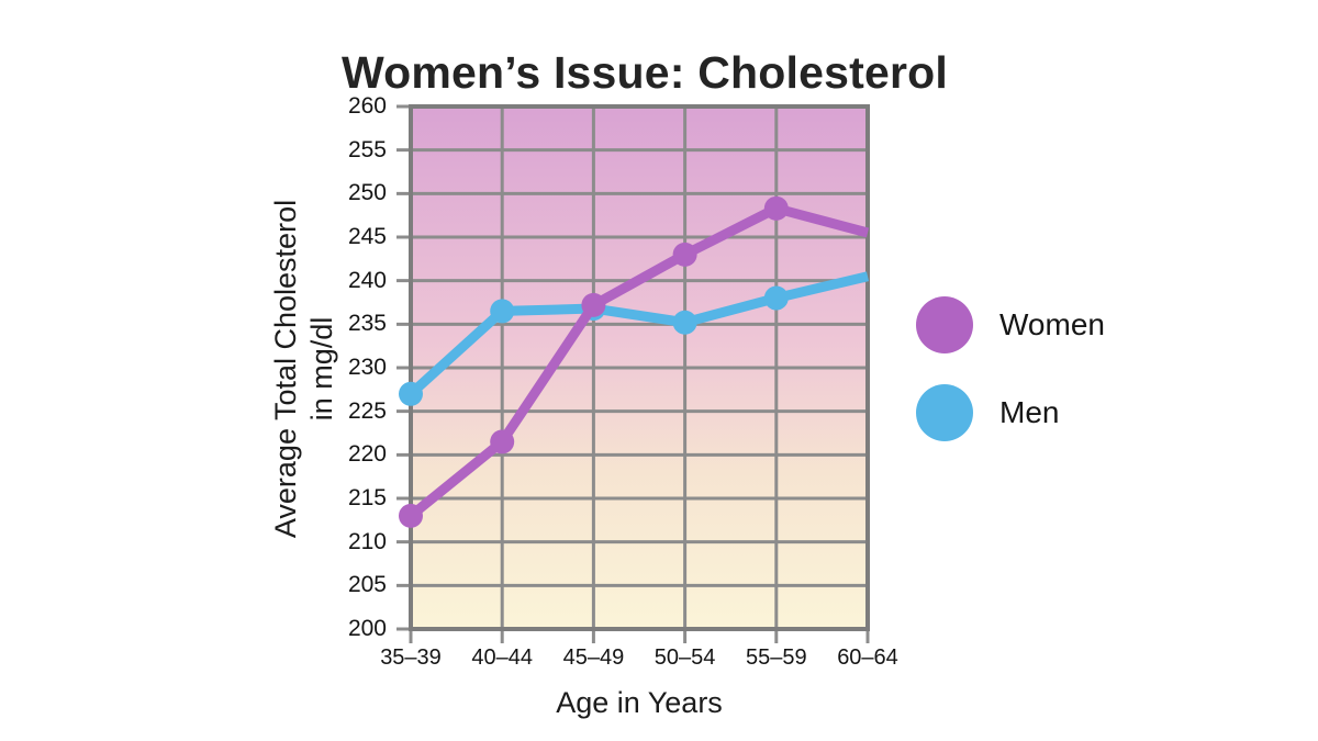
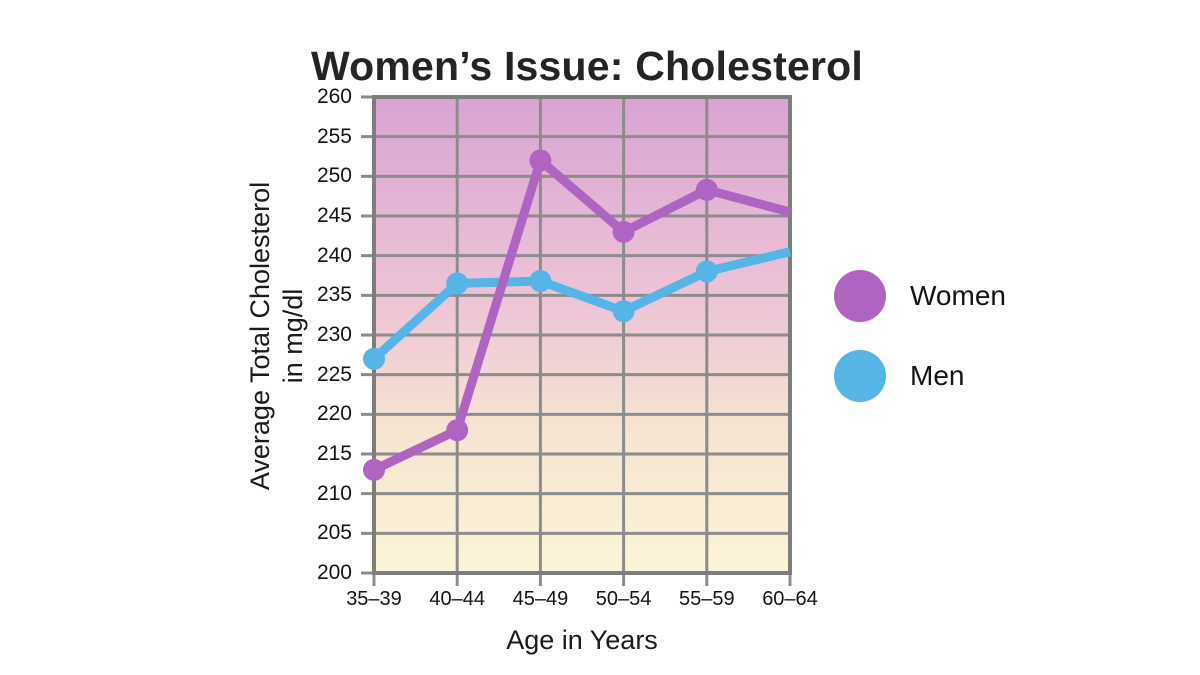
Women/40–44: 222 -> 218
Women/45–49: 237 -> 252
Men/50–54: 235 -> 233
